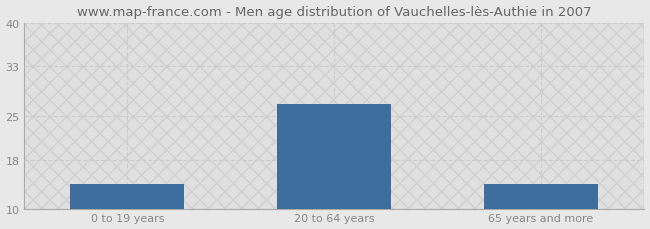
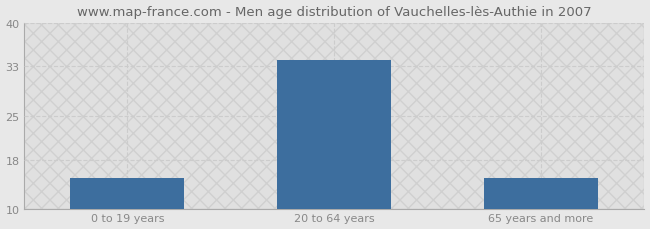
0 to 19 years: 14 -> 15
20 to 64 years: 27 -> 34
65 years and more: 14 -> 15
